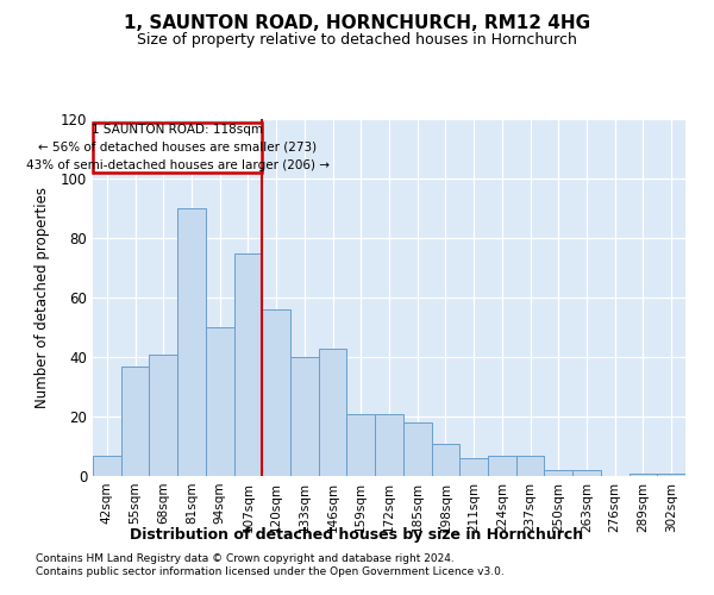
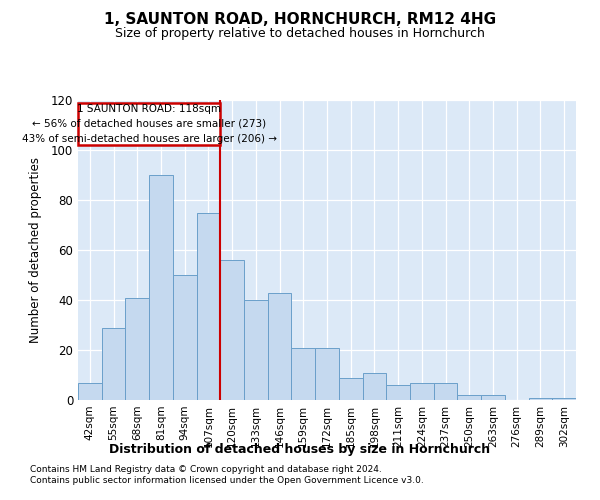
55sqm: 37 -> 29
185sqm: 18 -> 9
